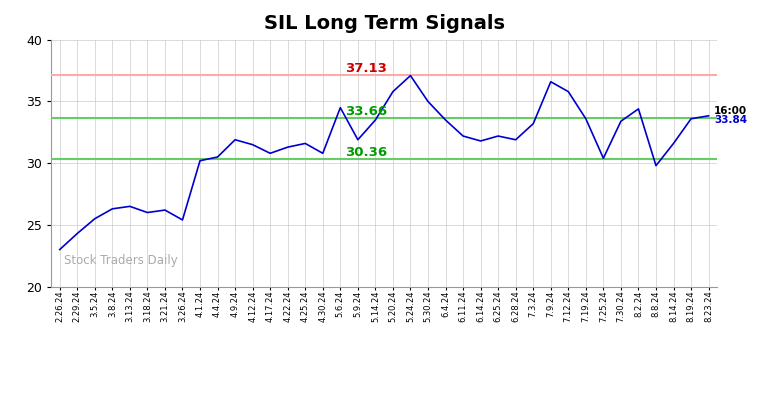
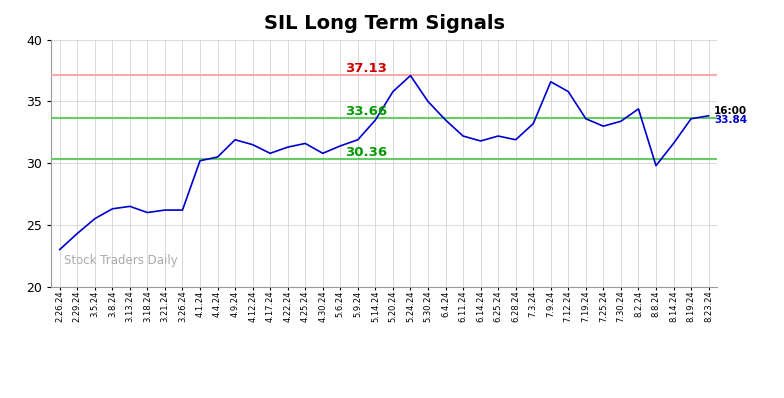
3.26.24: 25.4 -> 26.2
5.6.24: 34.5 -> 31.4
7.25.24: 30.4 -> 33.0
